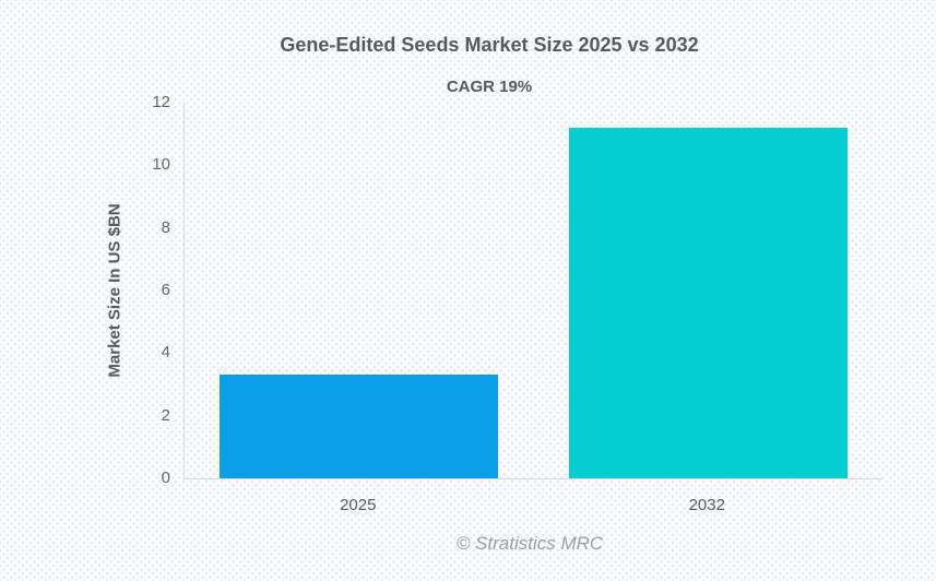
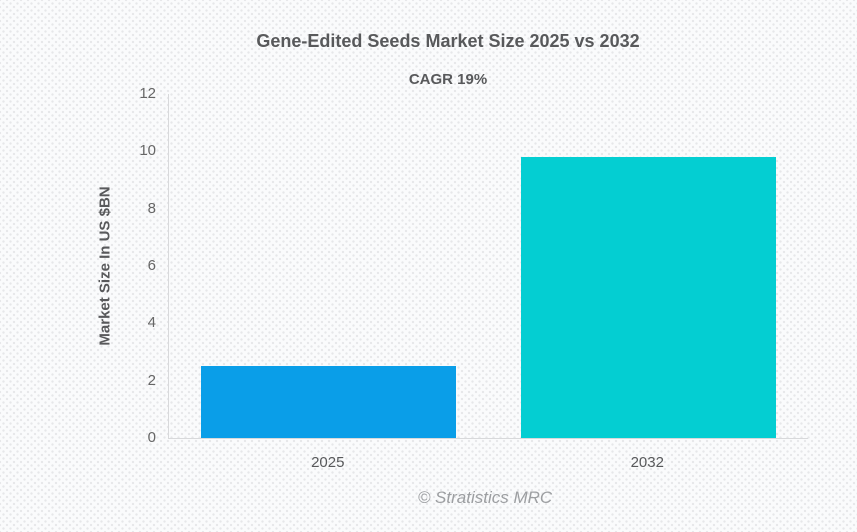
2025: 3.3 -> 2.5
2032: 11.2 -> 9.8
